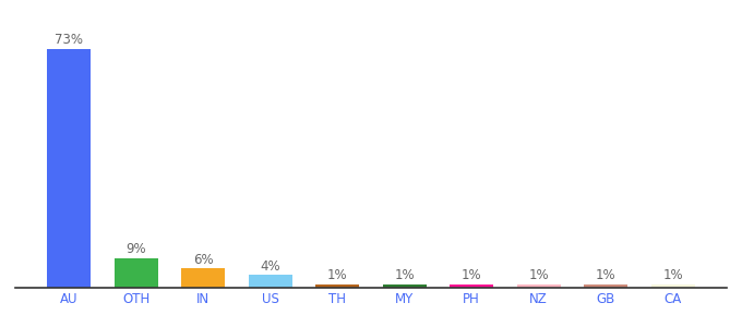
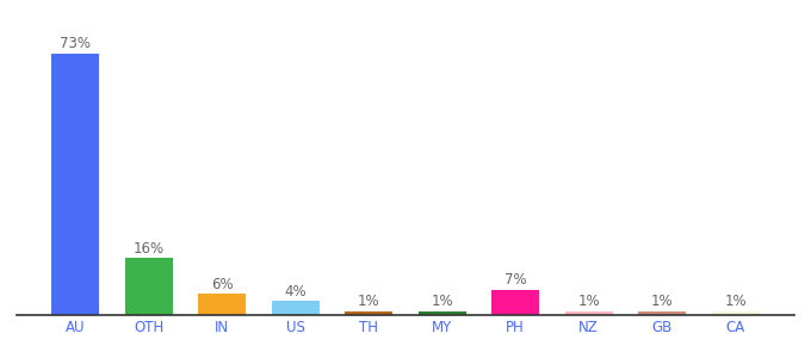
OTH: 9% -> 16%
PH: 1% -> 7%
